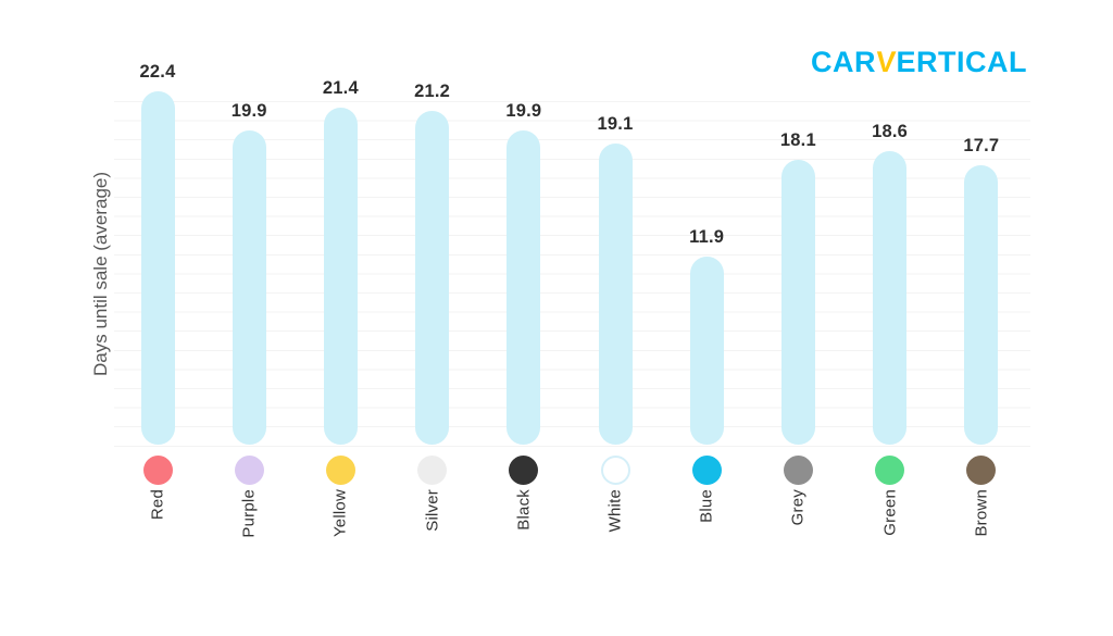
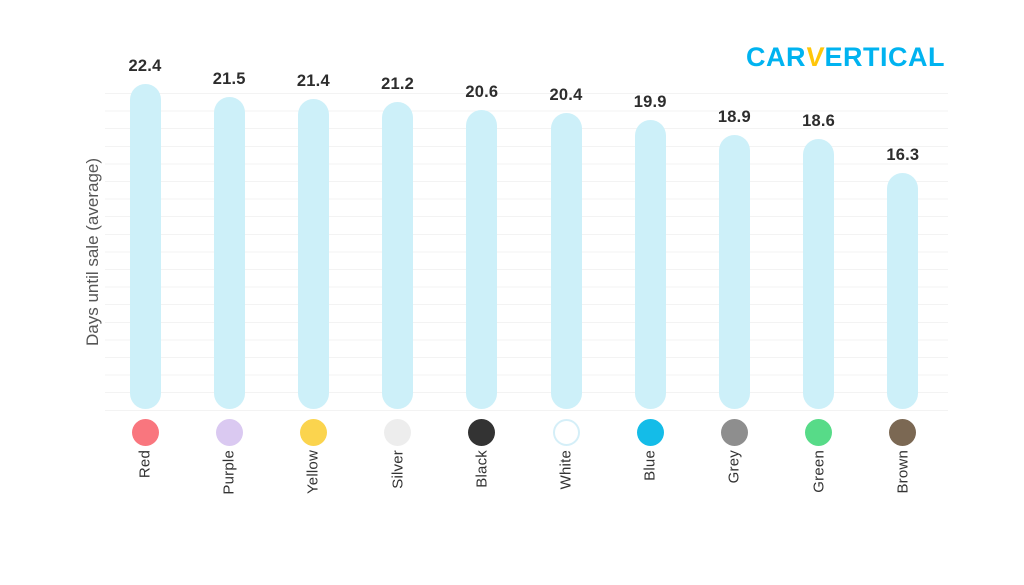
Purple: 19.9 -> 21.5
Black: 19.9 -> 20.6
White: 19.1 -> 20.4
Blue: 11.9 -> 19.9
Grey: 18.1 -> 18.9
Brown: 17.7 -> 16.3
